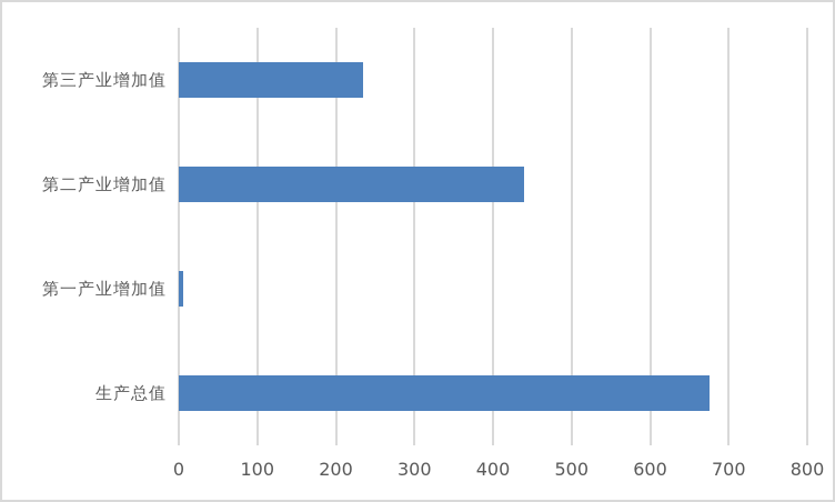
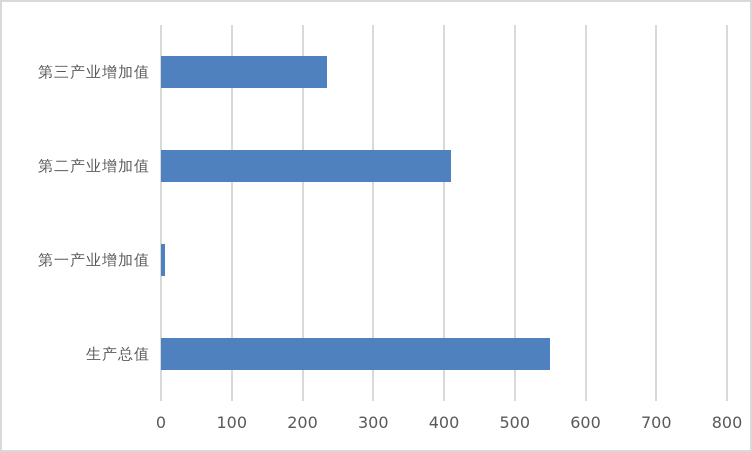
第二产业增加值: 440 -> 410
生产总值: 680 -> 550
